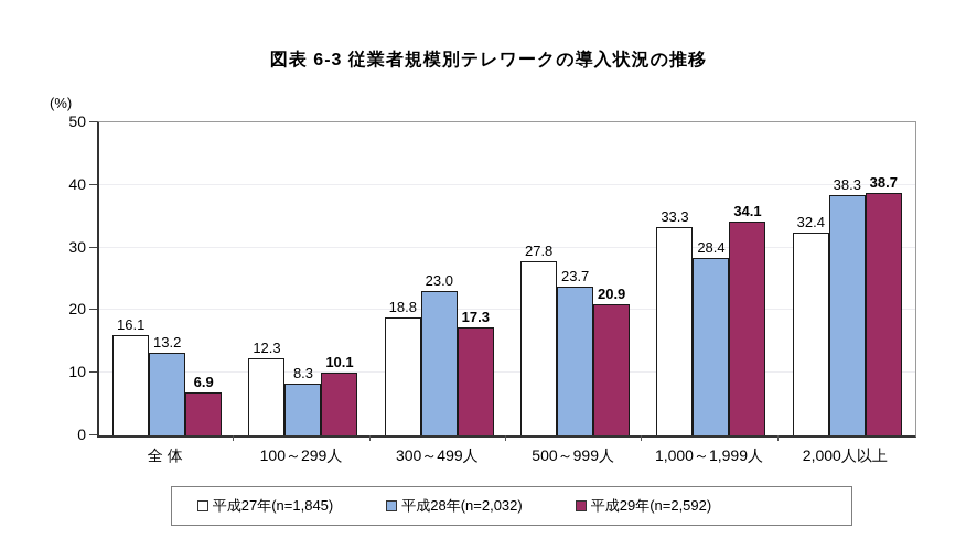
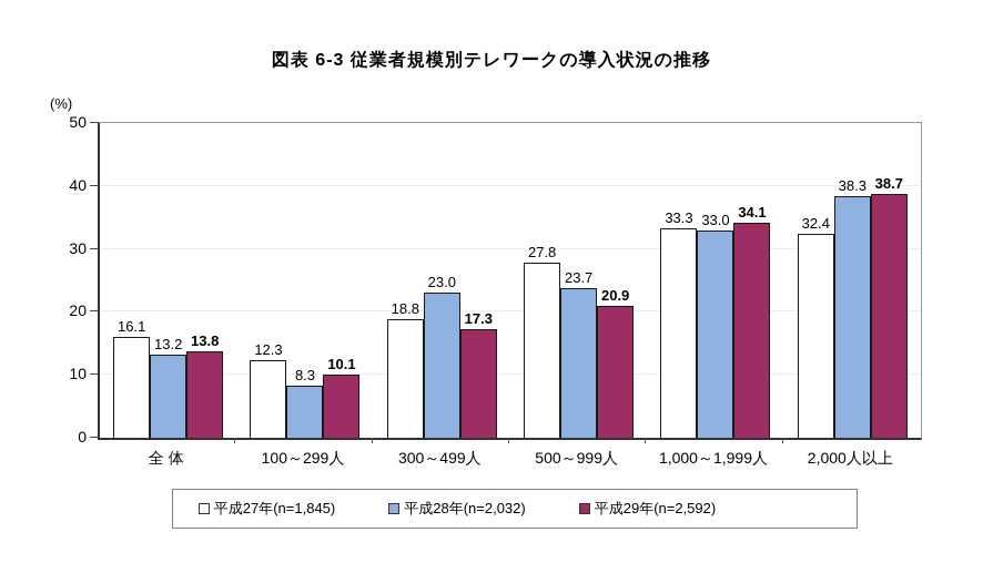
平成29年(n=2,592)/全 体: 6.9 -> 13.8
平成28年(n=2,032)/1,000～1,999人: 28.4 -> 33.0
